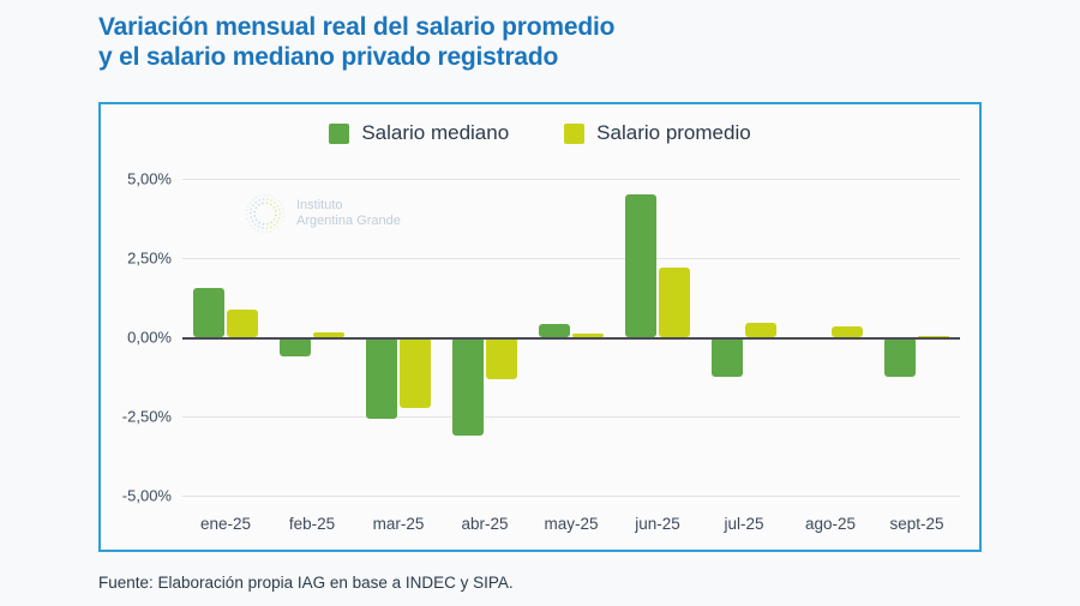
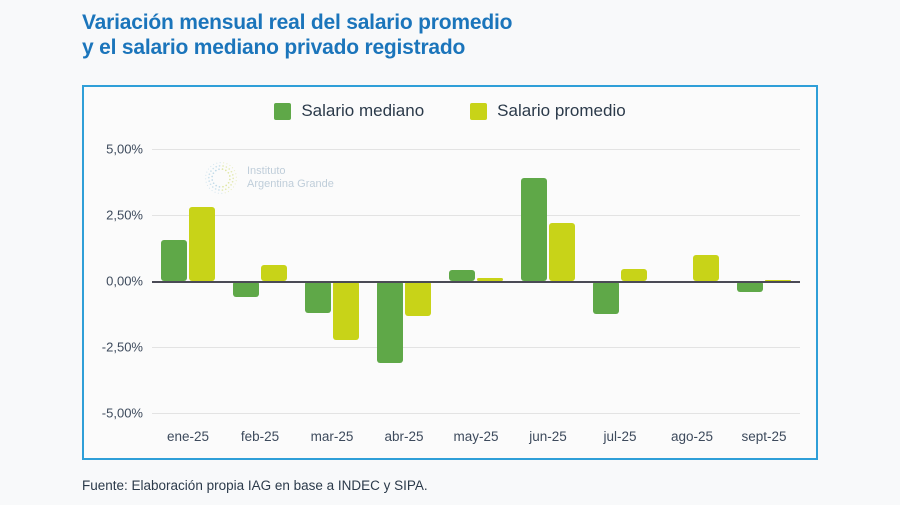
Salario promedio/ene-25: 0,9% -> 2,8%
Salario promedio/feb-25: 0,1% -> 0,6%
Salario mediano/mar-25: -2,6% -> -1,2%
Salario mediano/jun-25: 4,5% -> 3,9%
Salario promedio/ago-25: 0,3% -> 1,0%
Salario mediano/sept-25: -1,2% -> -0,4%
